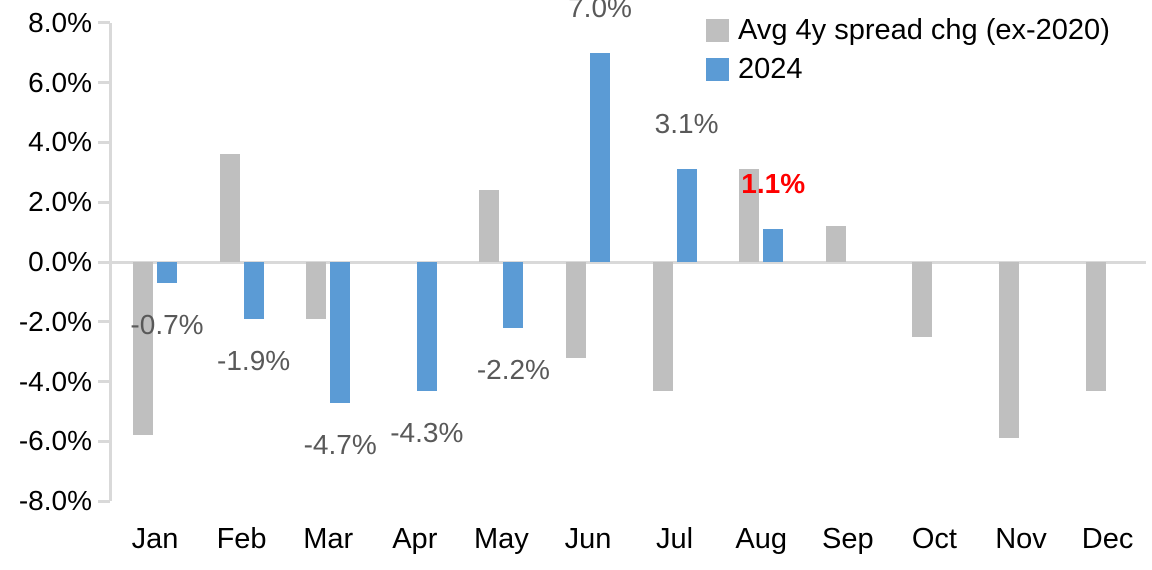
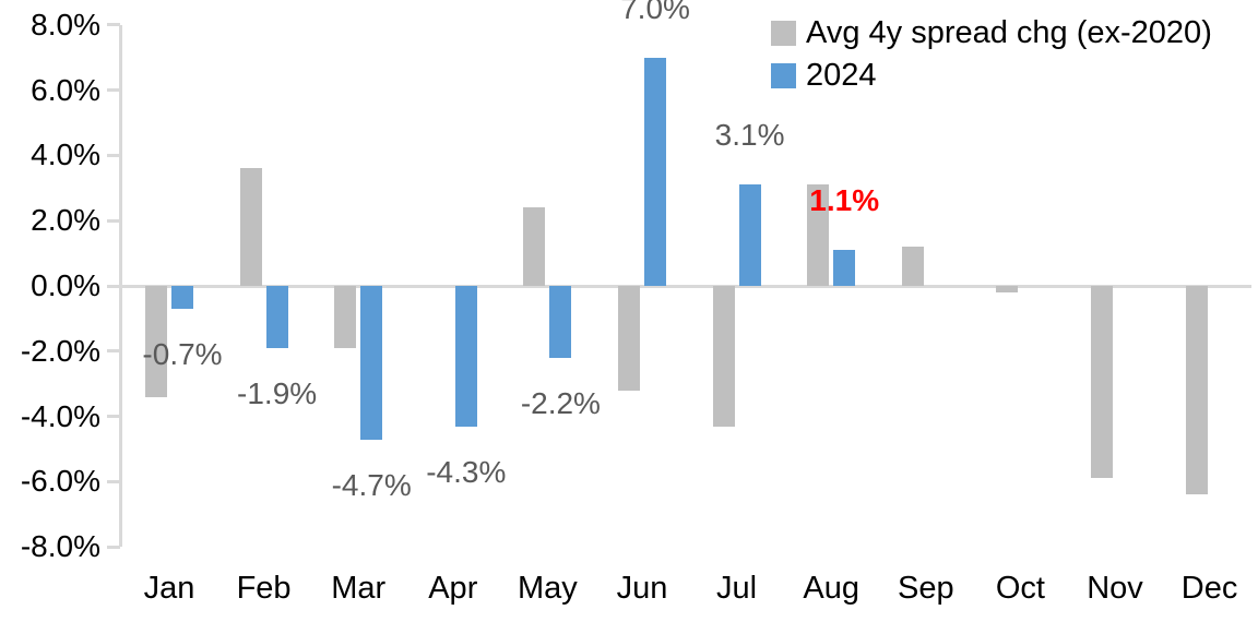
Avg 4y spread chg (ex-2020)/Jan: -5.8% -> -3.4%
Avg 4y spread chg (ex-2020)/Oct: -2.5% -> -0.2%
Avg 4y spread chg (ex-2020)/Dec: -4.3% -> -6.4%
